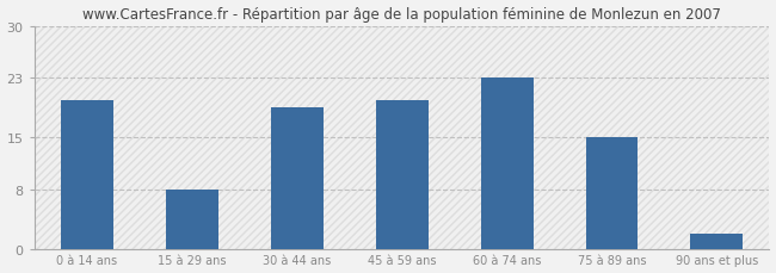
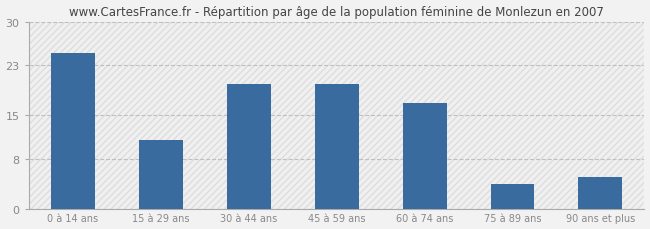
0 à 14 ans: 20 -> 25
15 à 29 ans: 8 -> 11
30 à 44 ans: 19 -> 20
60 à 74 ans: 23 -> 17
75 à 89 ans: 15 -> 4
90 ans et plus: 2 -> 5
